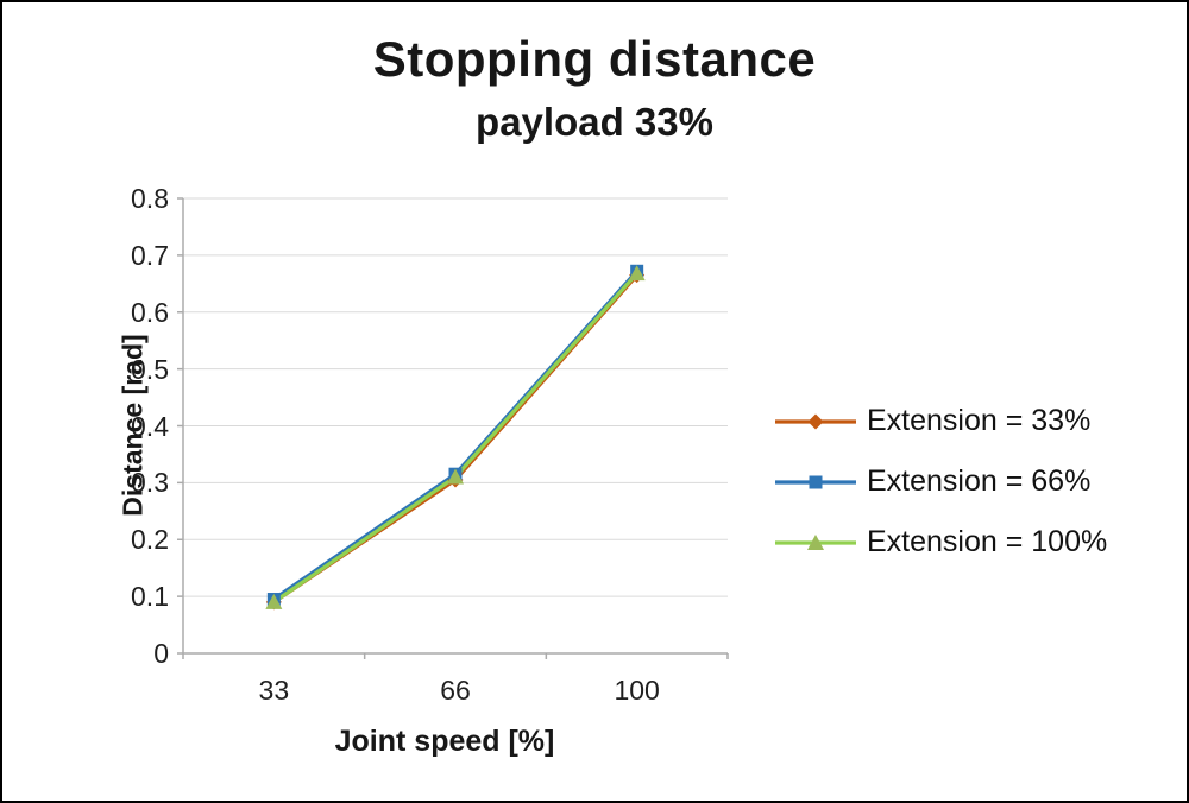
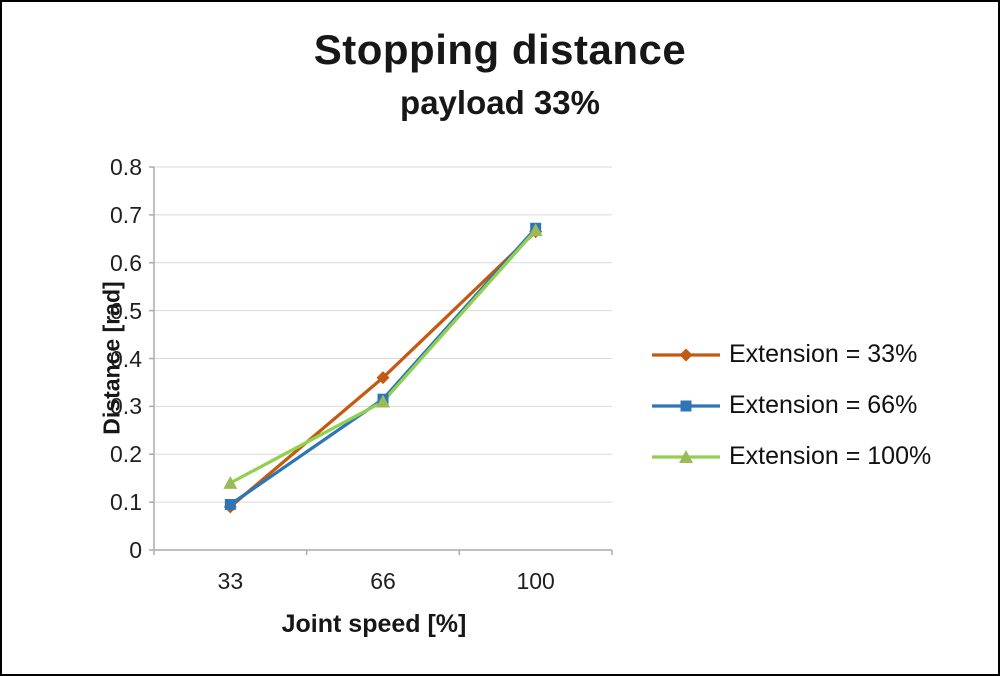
Extension = 100%/33: 0.09 -> 0.14
Extension = 33%/66: 0.30 -> 0.36
